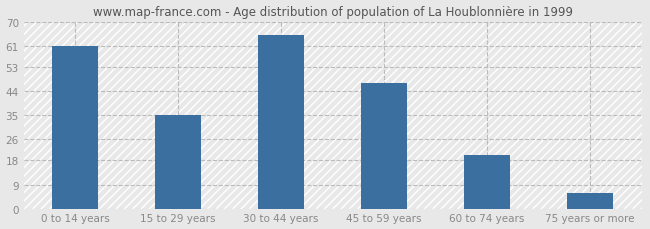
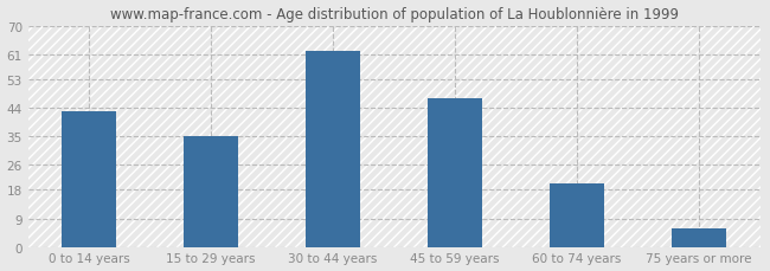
0 to 14 years: 61 -> 43
30 to 44 years: 65 -> 62
